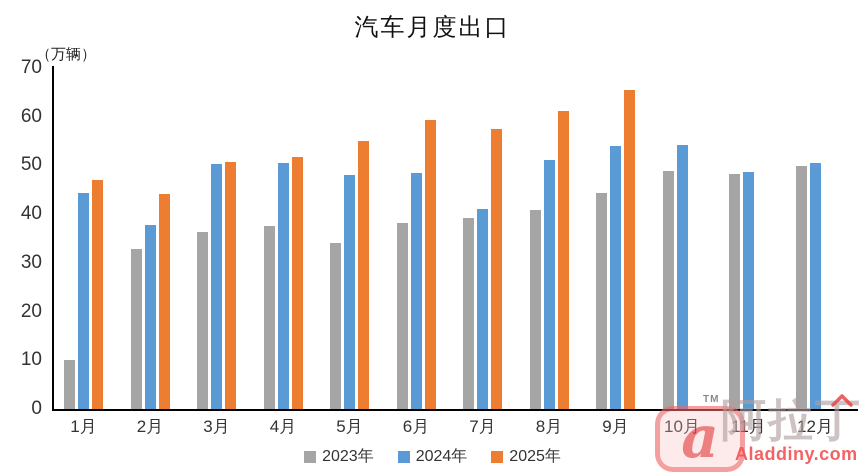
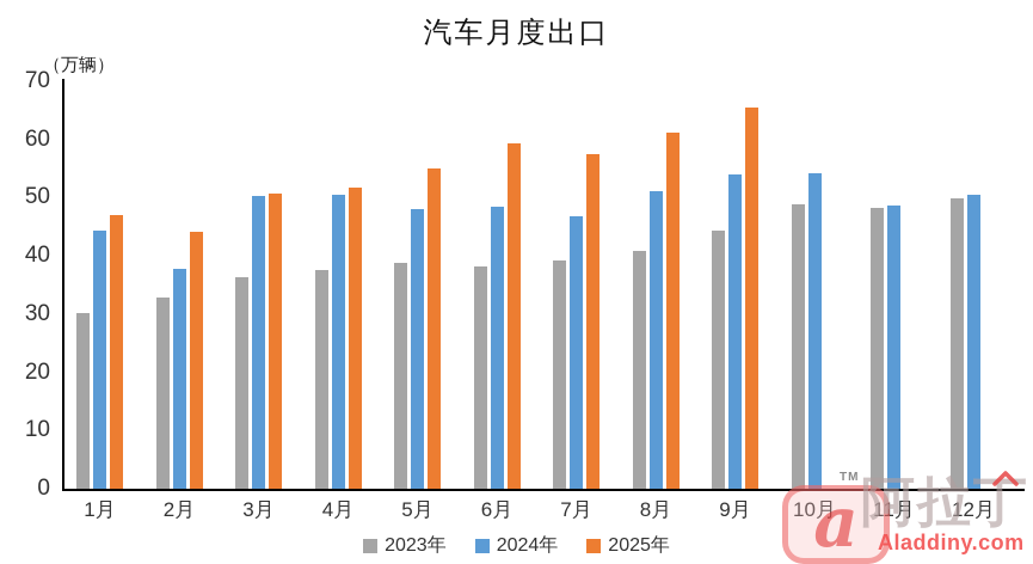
2023年/1月: 10 -> 30
2023年/5月: 34 -> 39
2024年/7月: 41 -> 47
